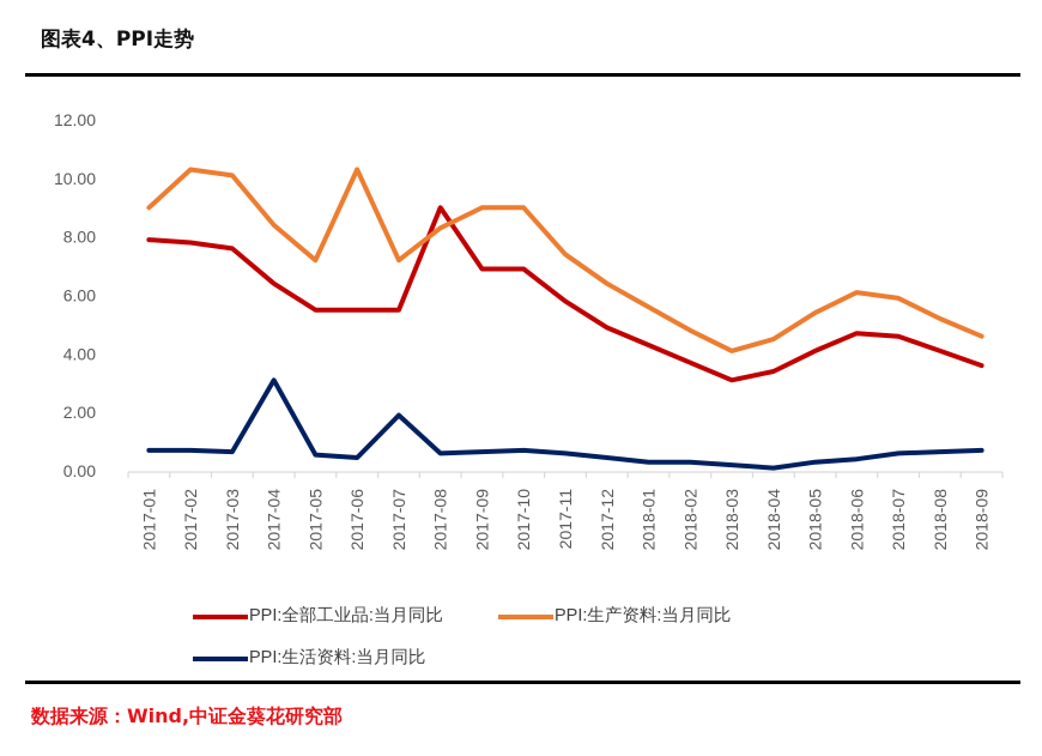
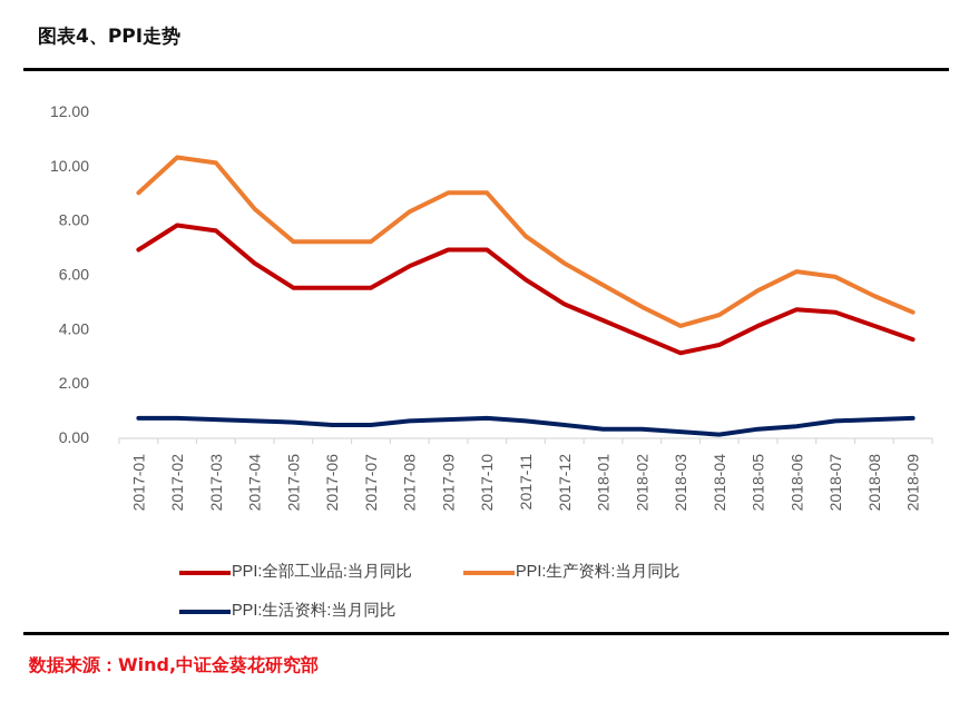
PPI:全部工业品:当月同比/2017-01: 7.9 -> 6.9
PPI:生活资料:当月同比/2017-04: 3.1 -> 0.6
PPI:生产资料:当月同比/2017-06: 10.3 -> 7.2
PPI:生活资料:当月同比/2017-07: 1.9 -> 0.5
PPI:全部工业品:当月同比/2017-08: 9.0 -> 6.3
